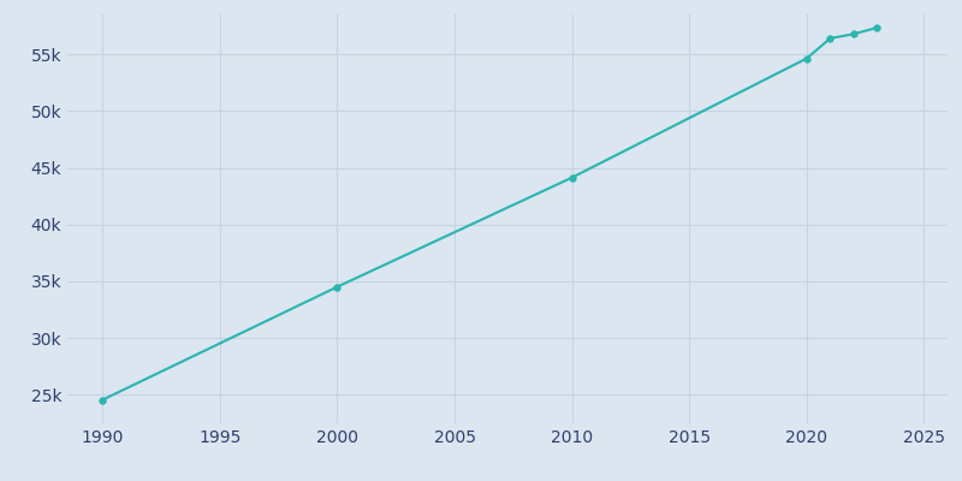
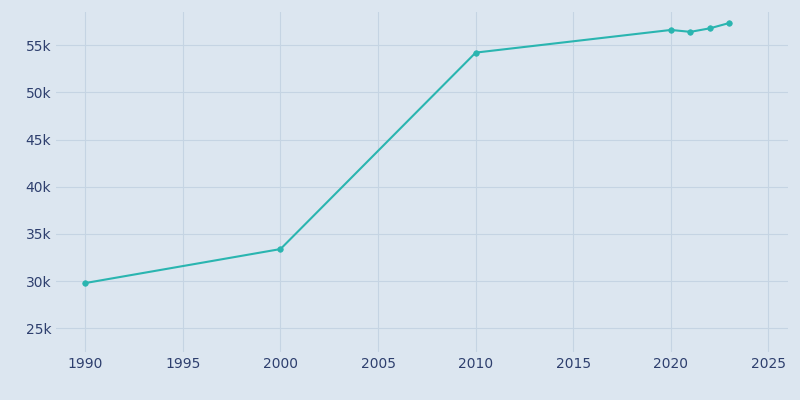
1990: 24.6k -> 29.8k
2000: 34.5k -> 33.4k
2010: 44.1k -> 54.2k
2020: 54.6k -> 56.6k
